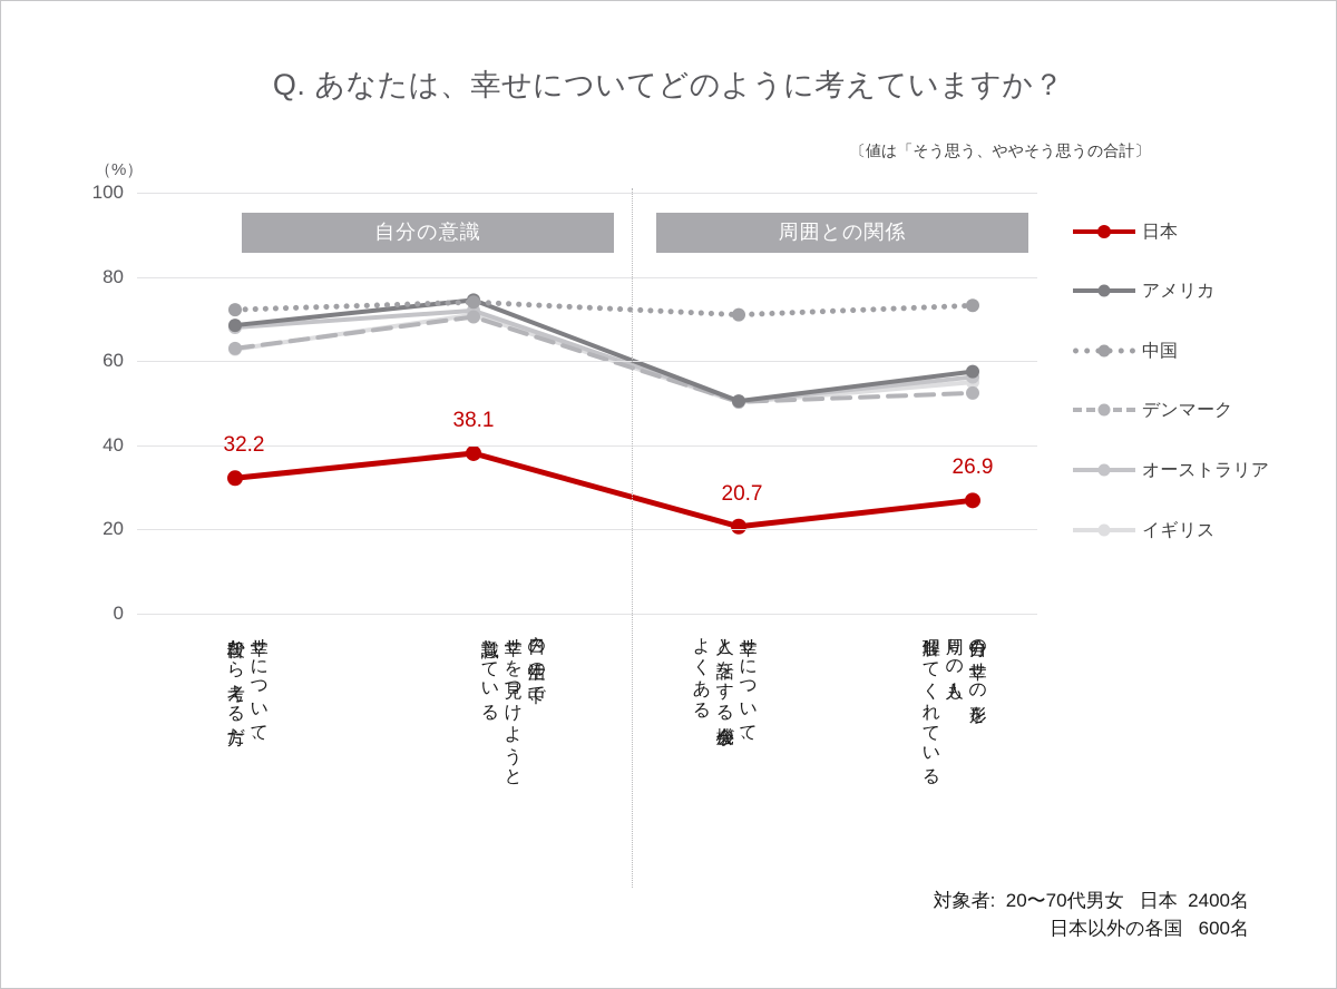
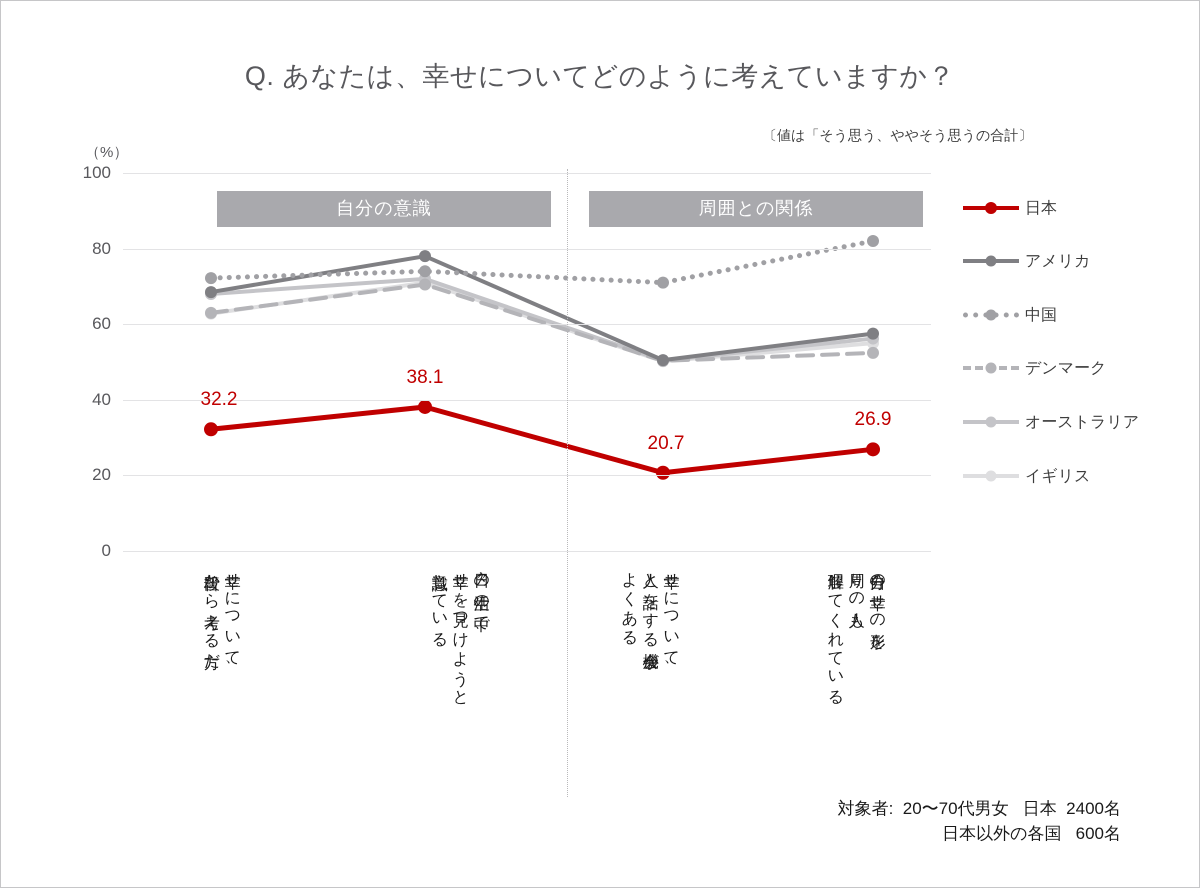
アメリカ/日々の生活の中で、幸せを見つけようと意識している: 74 -> 78
中国/自分の幸せの形を、周りの人も理解してくれている: 73 -> 82
